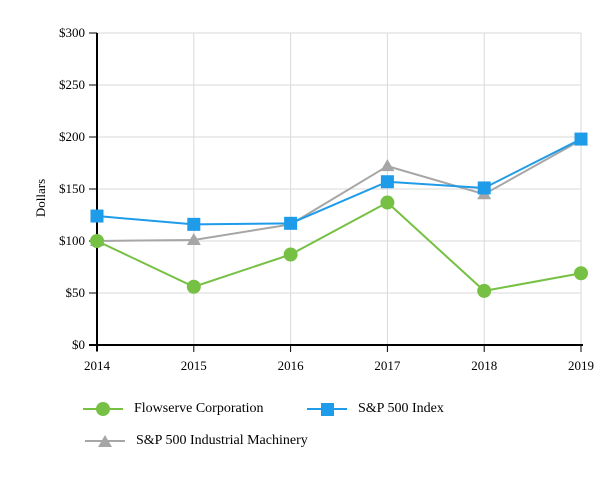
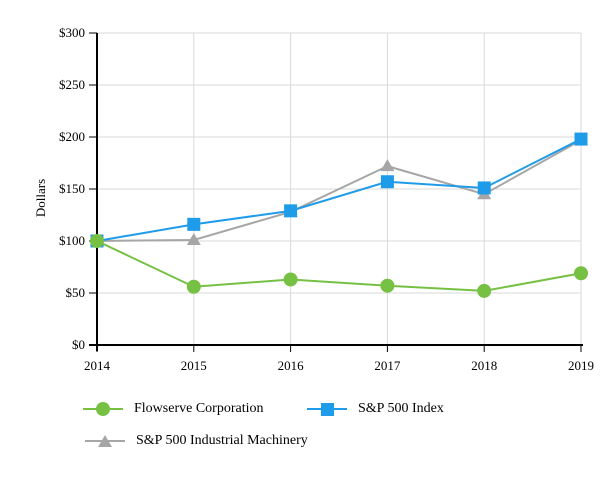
S&P 500 Index/2014: $124 -> $100
Flowserve Corporation/2016: $87 -> $63
S&P 500 Index/2016: $117 -> $129
S&P 500 Industrial Machinery/2016: $116 -> $128
Flowserve Corporation/2017: $137 -> $57
